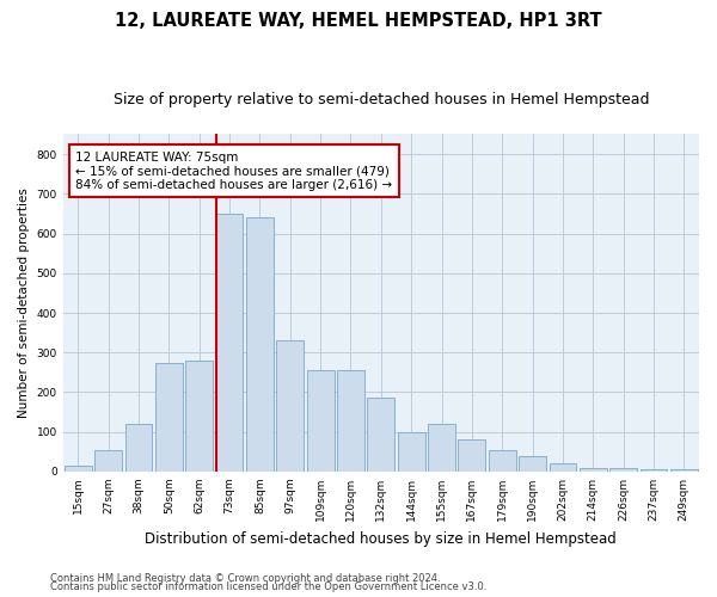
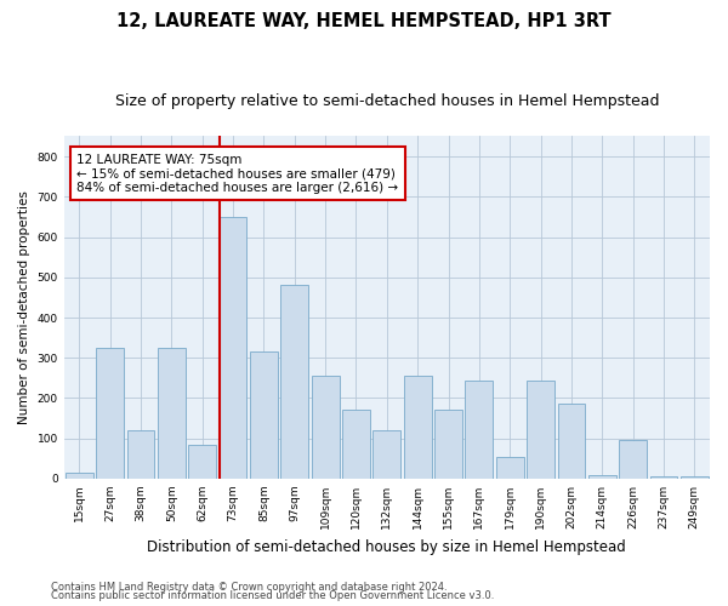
27sqm: 55 -> 325
50sqm: 275 -> 325
62sqm: 280 -> 85
85sqm: 640 -> 315
97sqm: 330 -> 480
120sqm: 255 -> 170
132sqm: 185 -> 120
144sqm: 100 -> 255
155sqm: 120 -> 170
167sqm: 80 -> 245
190sqm: 40 -> 245
202sqm: 20 -> 185
226sqm: 10 -> 95
